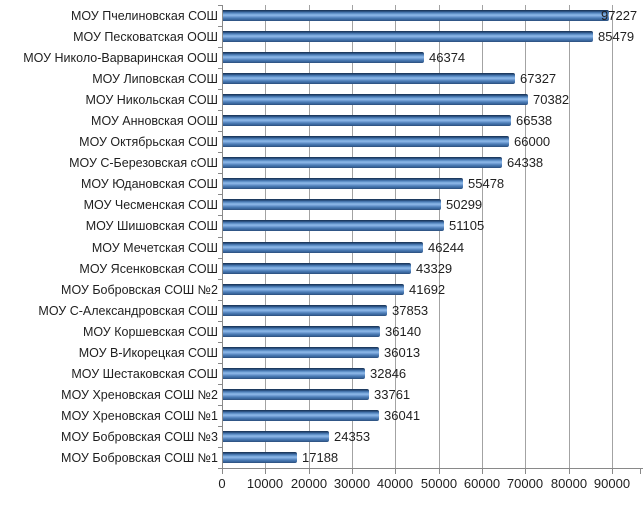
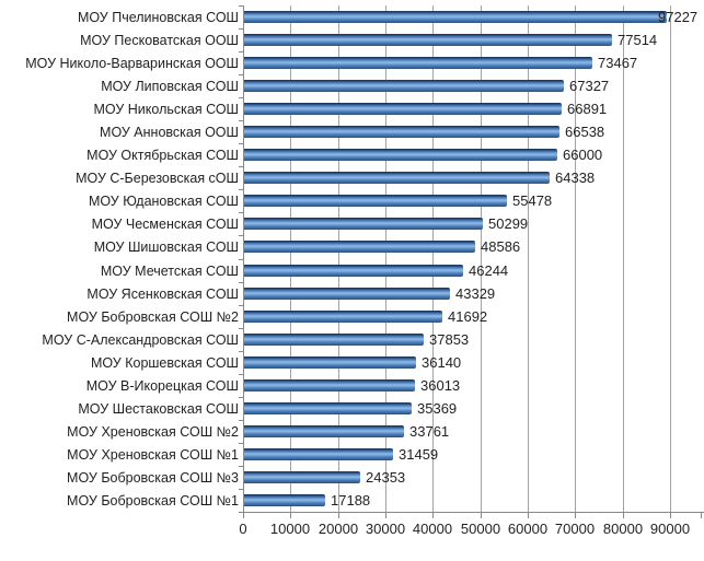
МОУ Песковатская ООШ: 85479 -> 77514
МОУ Николо-Варваринская ООШ: 46374 -> 73467
МОУ Никольская СОШ: 70382 -> 66891
МОУ Шишовская СОШ: 51105 -> 48586
МОУ Шестаковская СОШ: 32846 -> 35369
МОУ Хреновская СОШ №1: 36041 -> 31459
